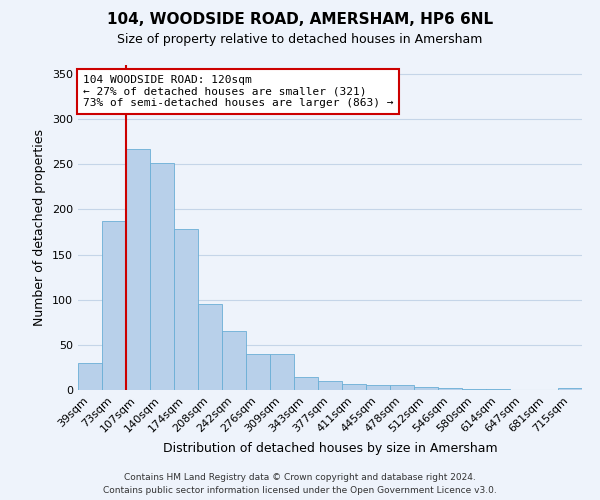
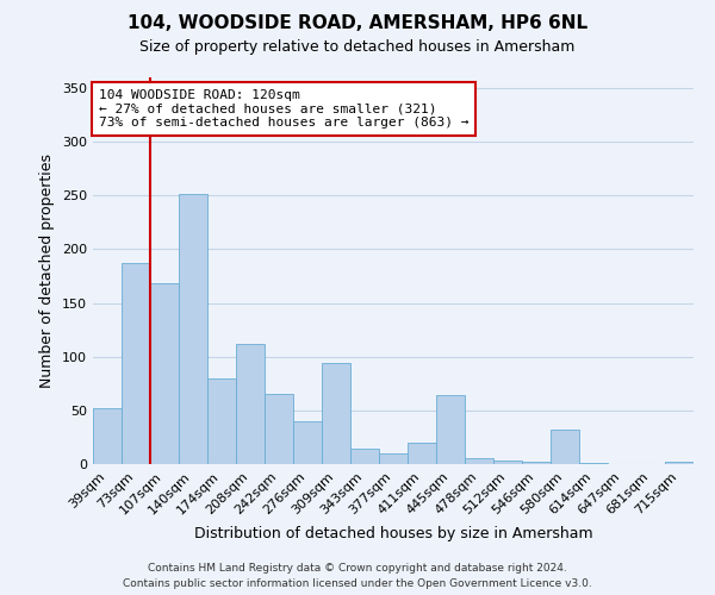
39sqm: 30 -> 52
107sqm: 267 -> 168
174sqm: 178 -> 80
208sqm: 95 -> 112
309sqm: 40 -> 94
411sqm: 7 -> 20
445sqm: 6 -> 64
580sqm: 1 -> 32
